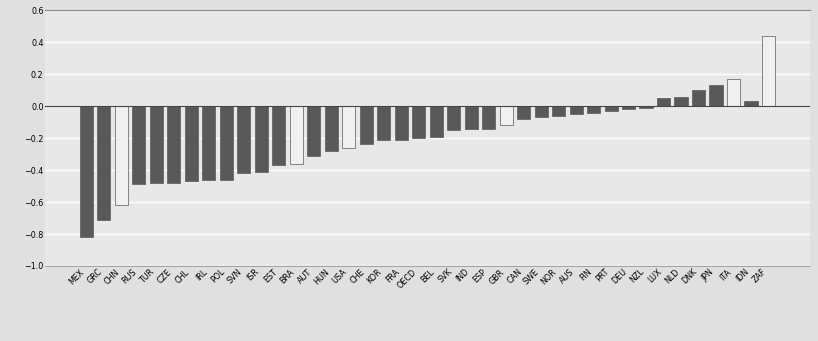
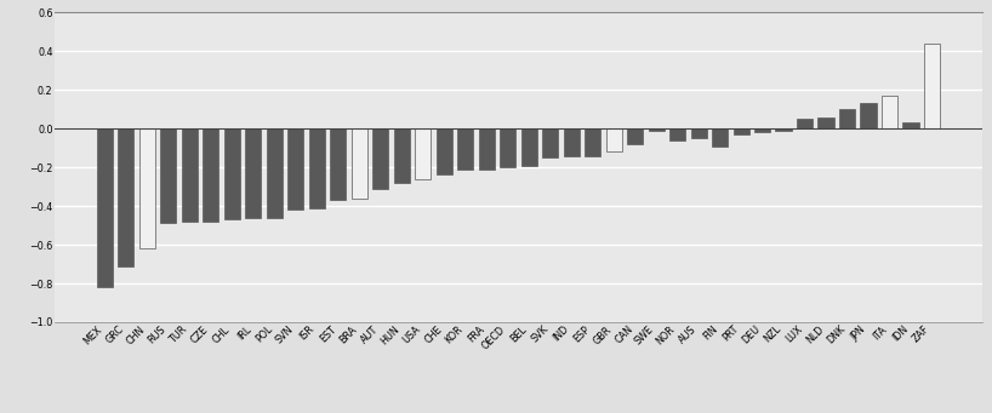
SWE: -0.07 -> -0.01
FIN: -0.04 -> -0.09
